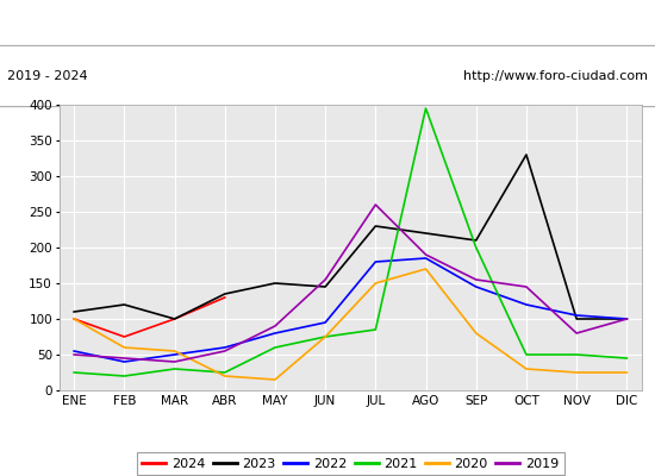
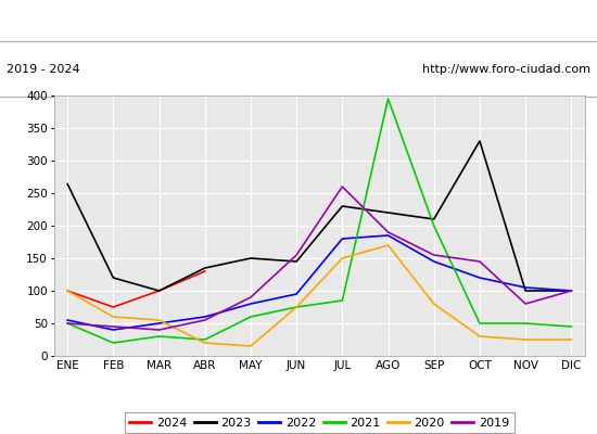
2023/ENE: 110 -> 264
2021/ENE: 25 -> 50
